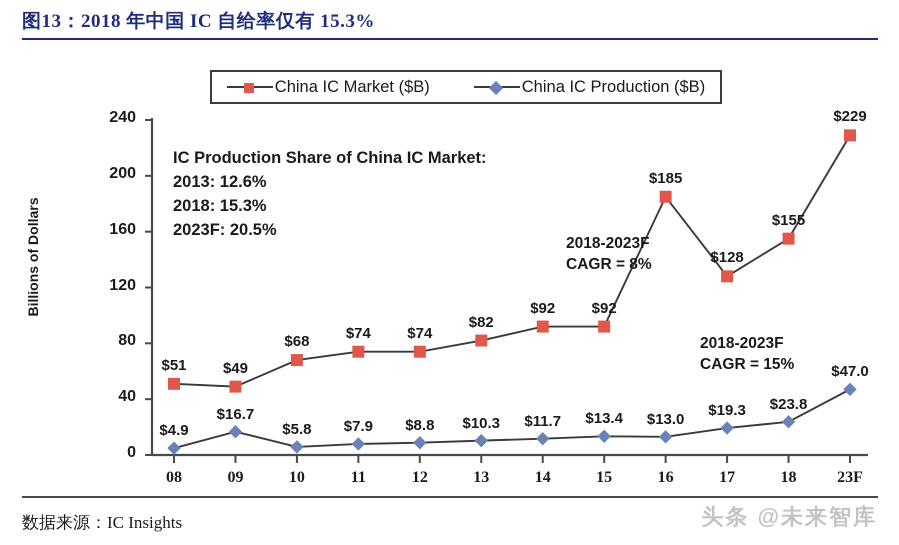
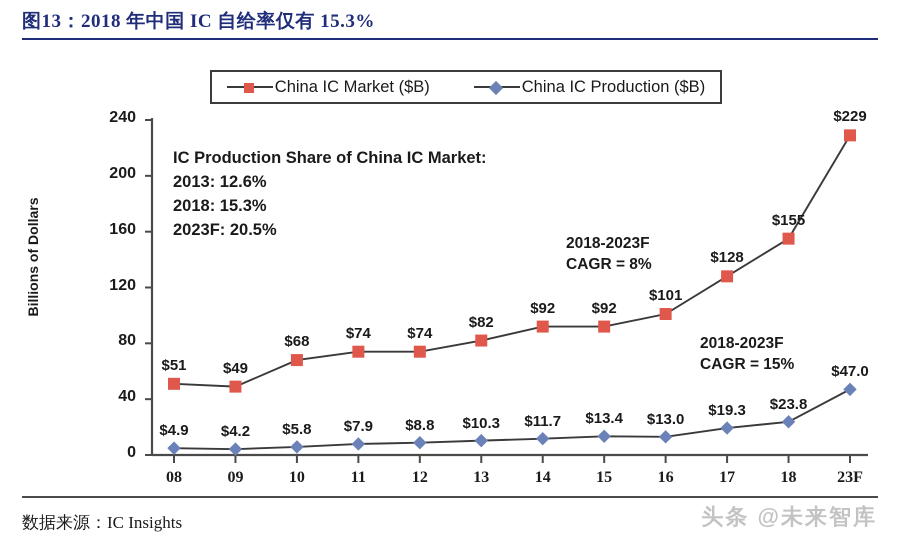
China IC Production ($B)/09: $16.7 -> $4.2
China IC Market ($B)/16: $185 -> $101
